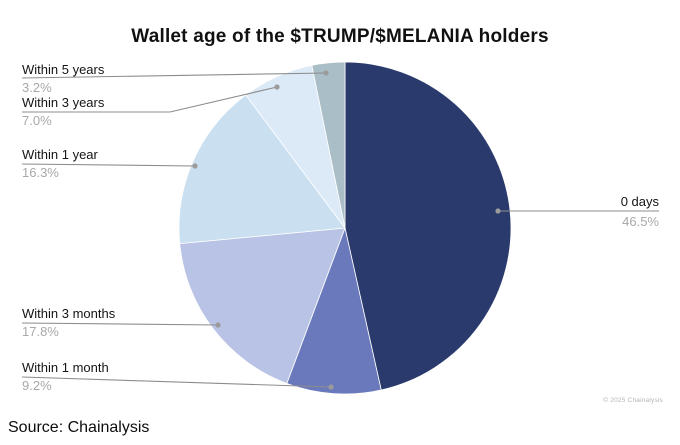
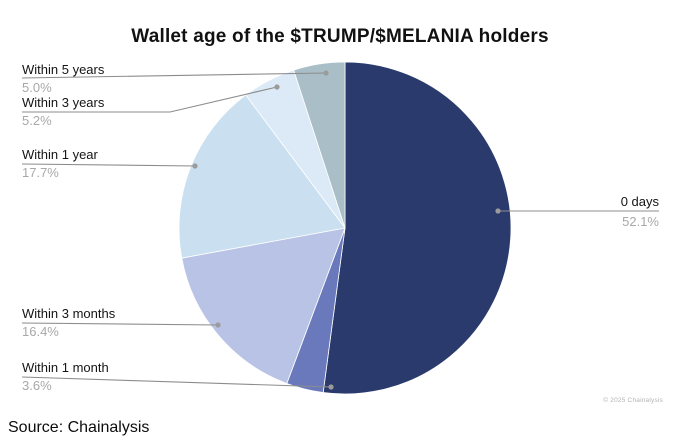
0 days: 46.5% -> 52.1%
Within 1 month: 9.2% -> 3.6%
Within 3 months: 17.8% -> 16.4%
Within 1 year: 16.3% -> 17.7%
Within 3 years: 7.0% -> 5.2%
Within 5 years: 3.2% -> 5.0%
